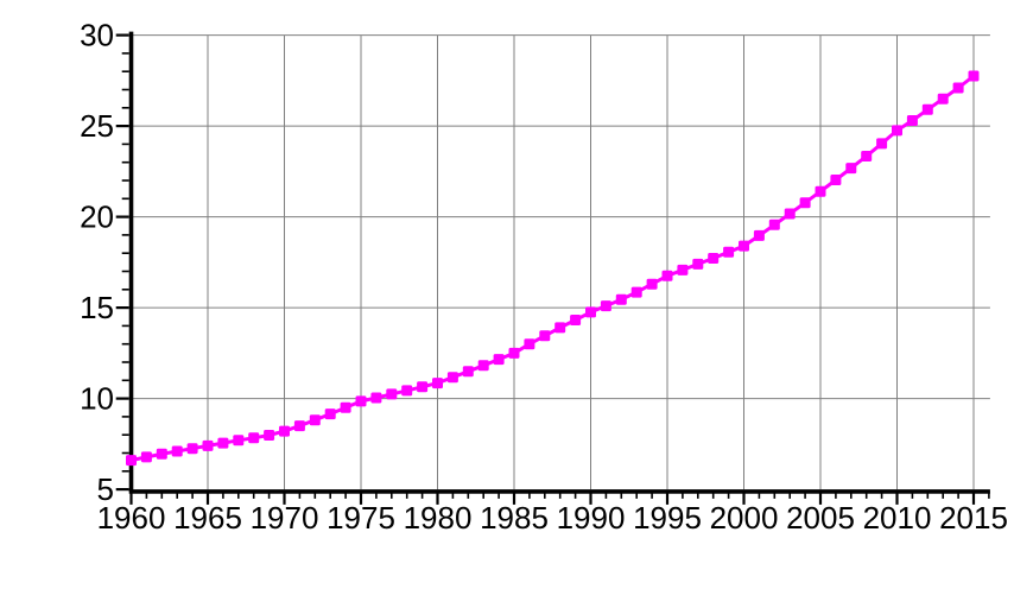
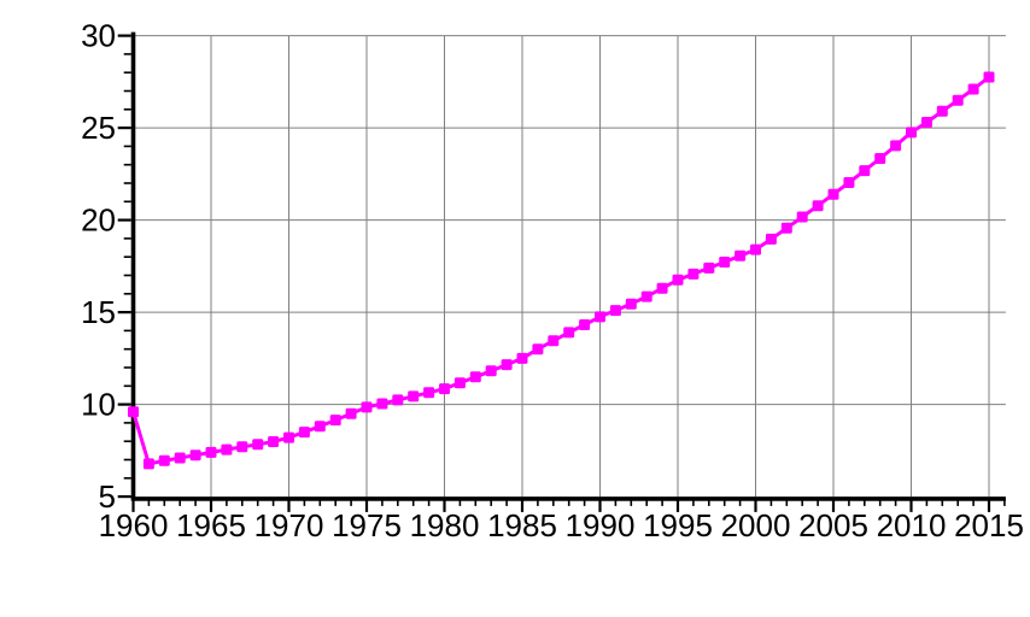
1960: 6.6 -> 9.6
